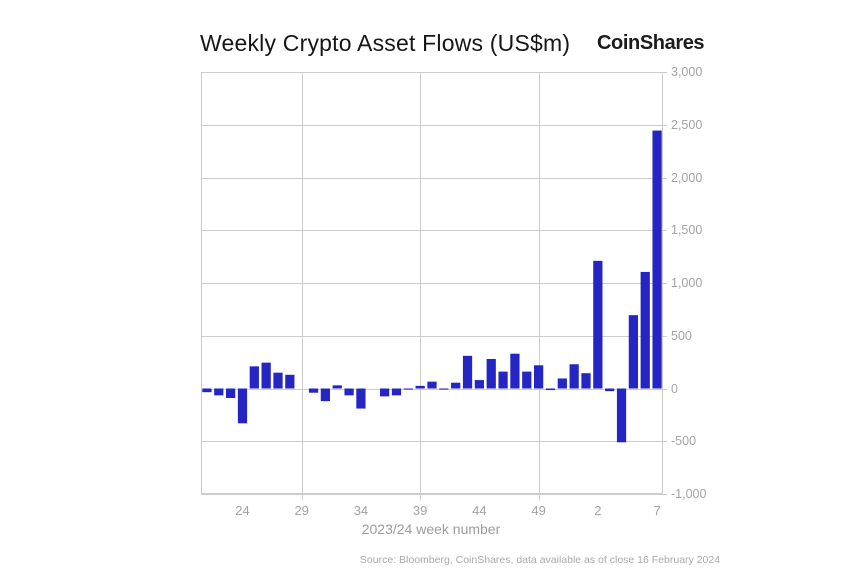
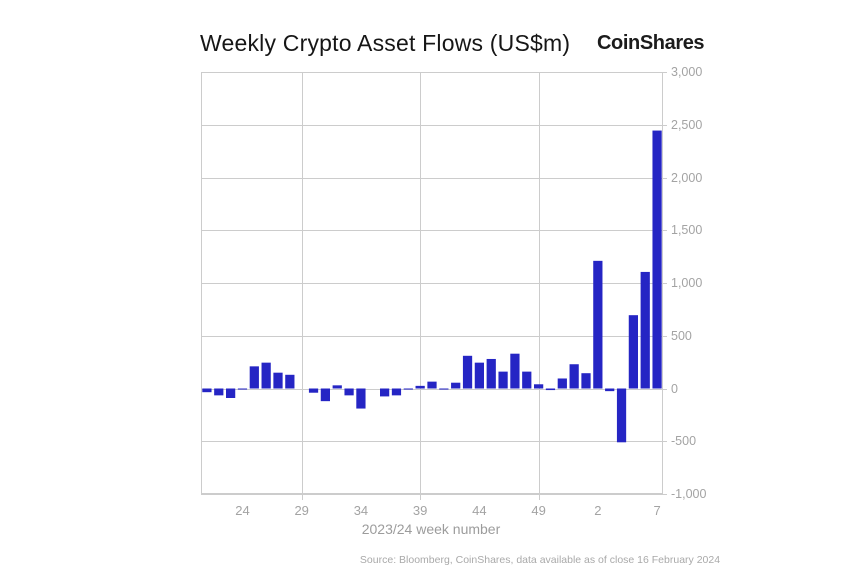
24: -330 -> -10
44: 80 -> 240
49: 220 -> 40
